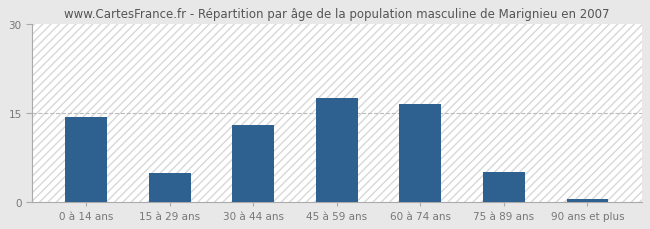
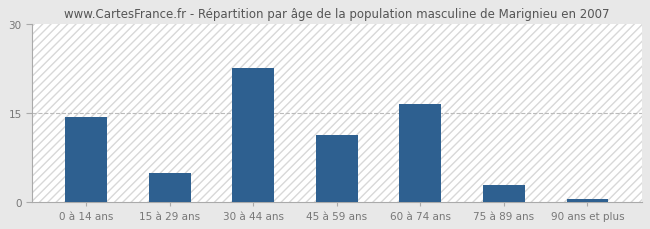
30 à 44 ans: 13.0 -> 22.6
45 à 59 ans: 17.5 -> 11.2
75 à 89 ans: 5.0 -> 2.8
